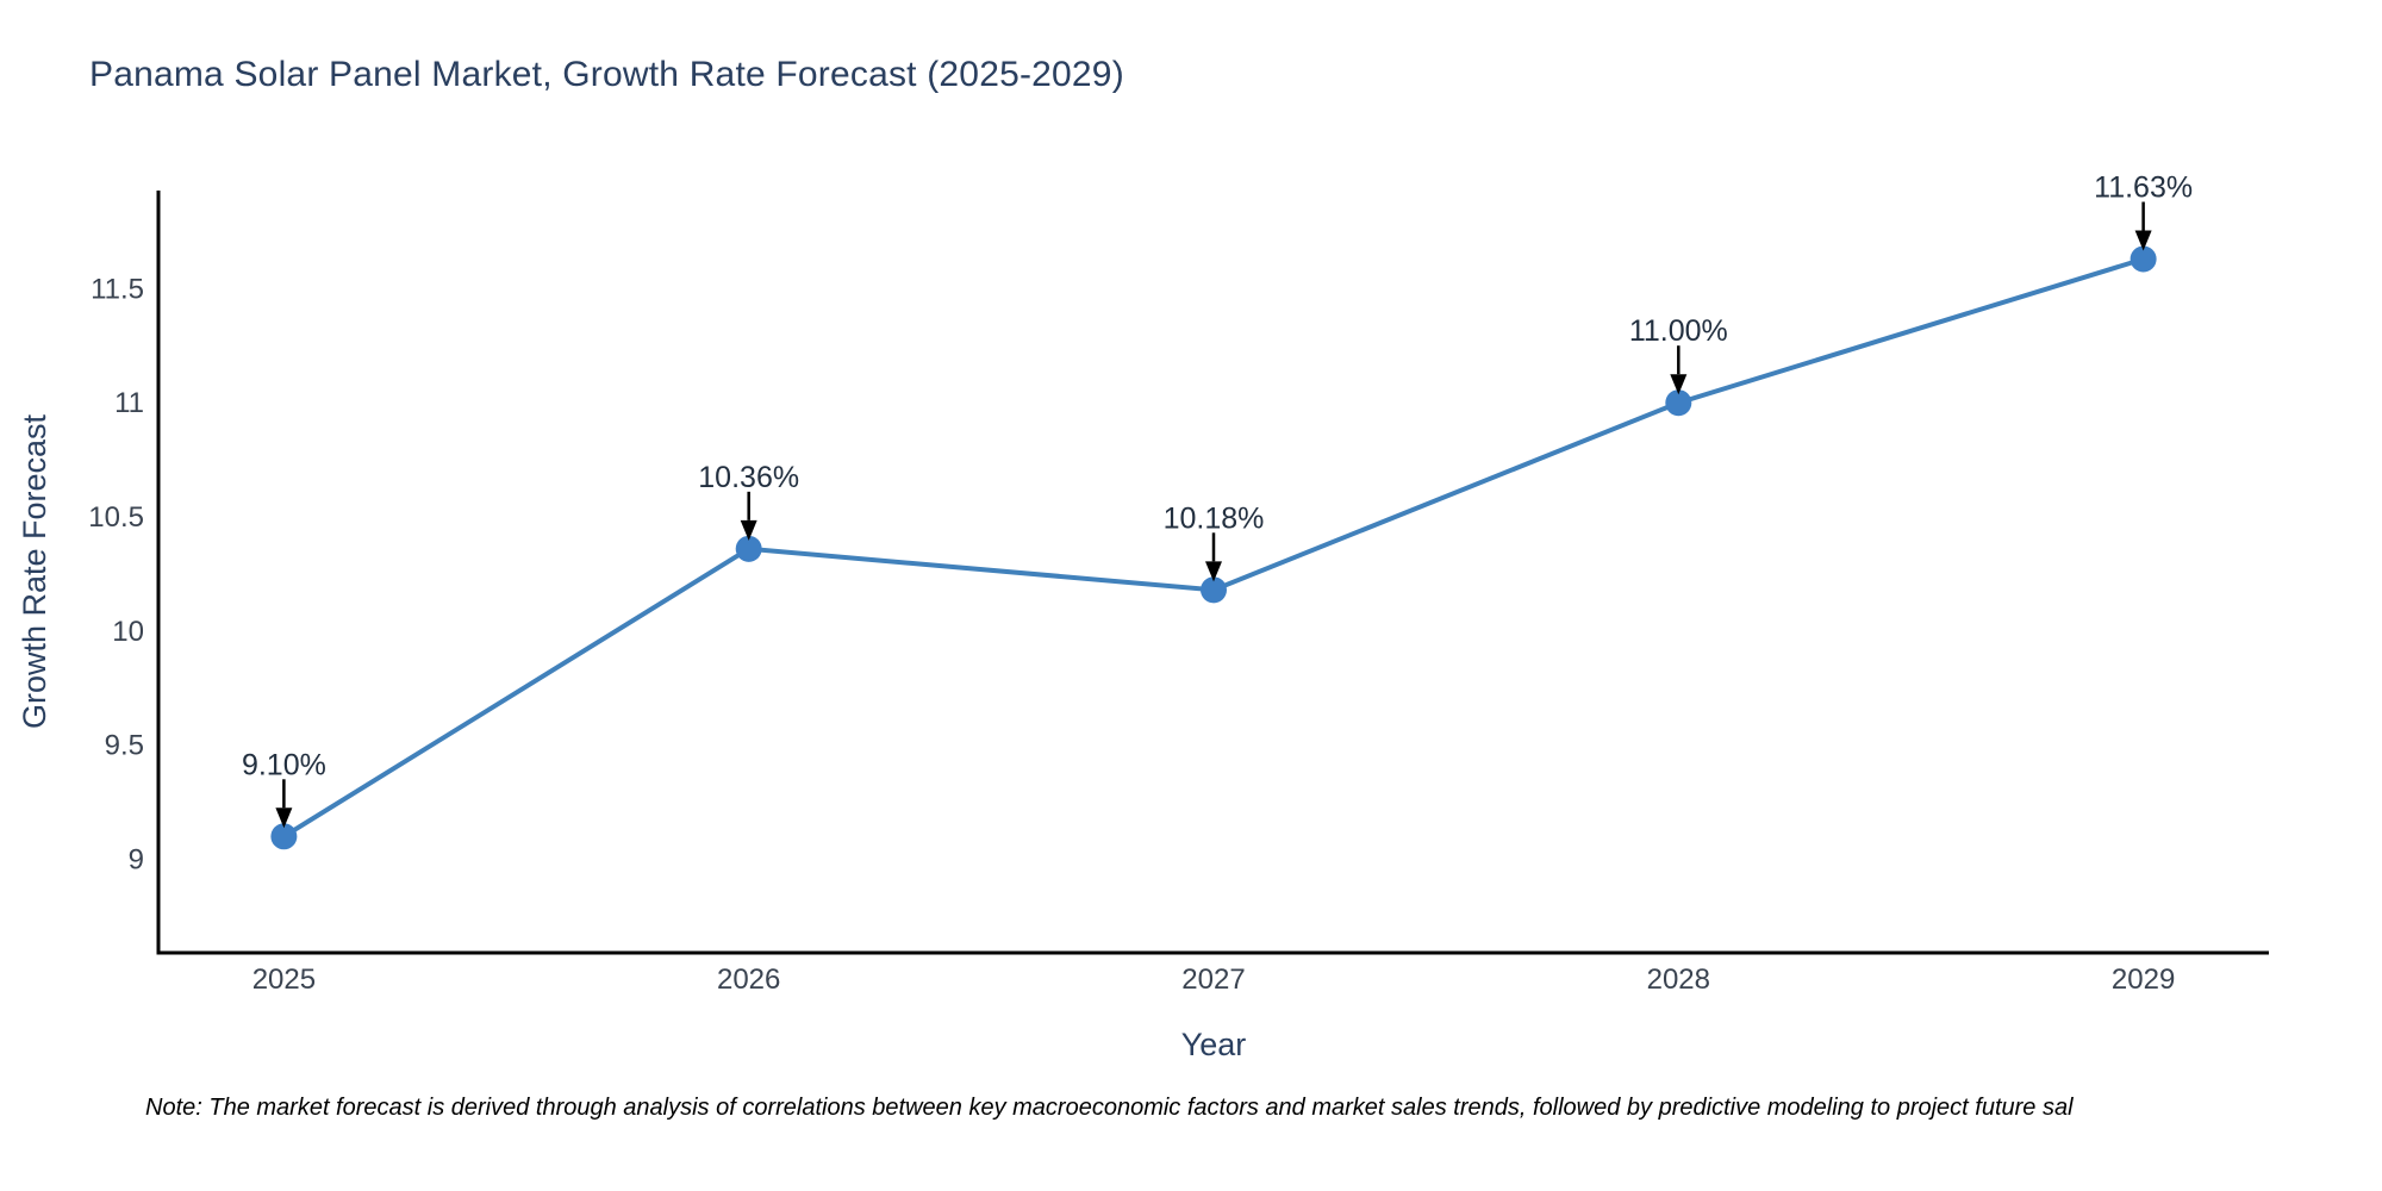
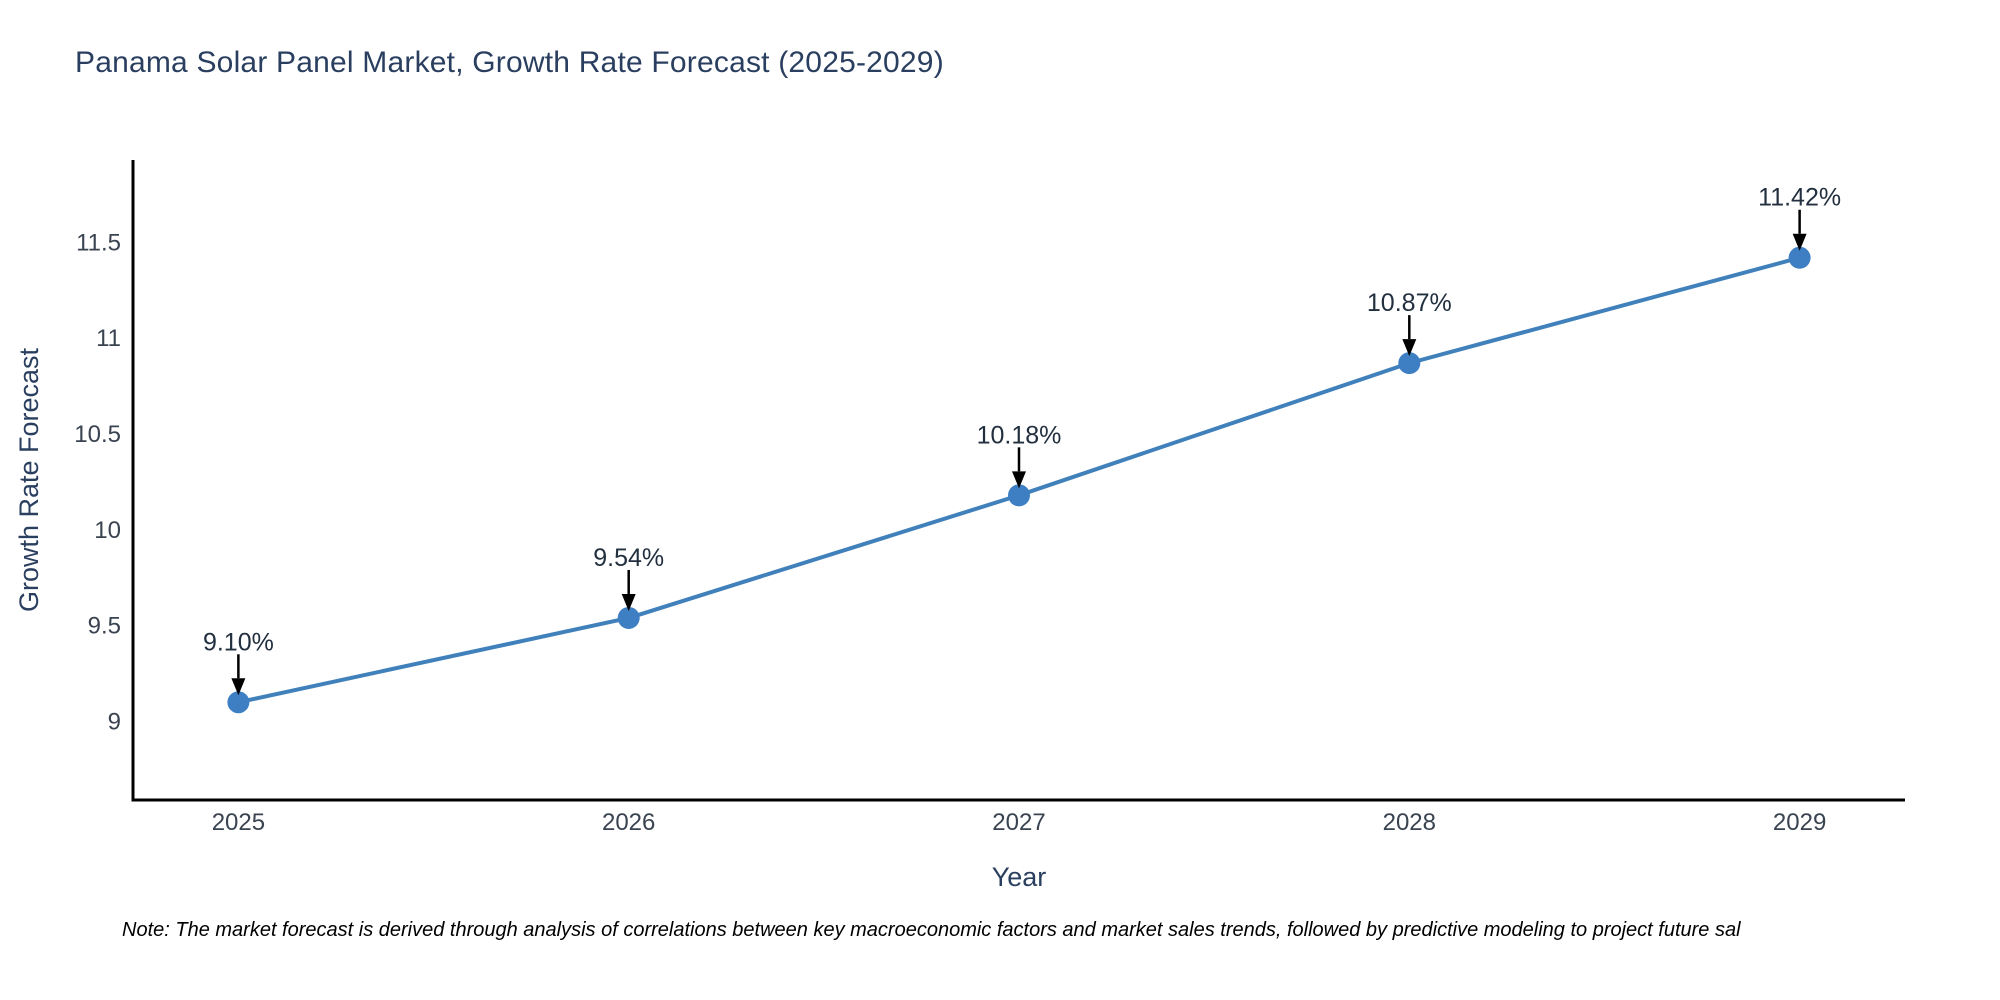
2026: 10.36% -> 9.54%
2028: 11.00% -> 10.87%
2029: 11.63% -> 11.42%
